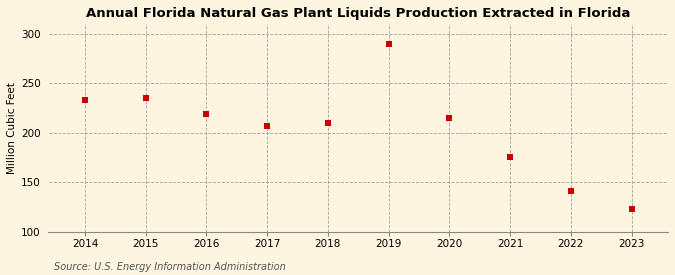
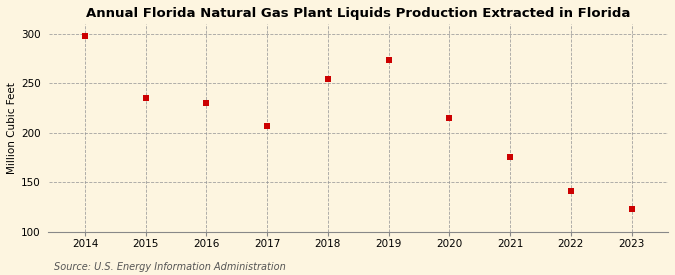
2014: 233 -> 298
2016: 219 -> 230
2018: 210 -> 254
2019: 290 -> 274
